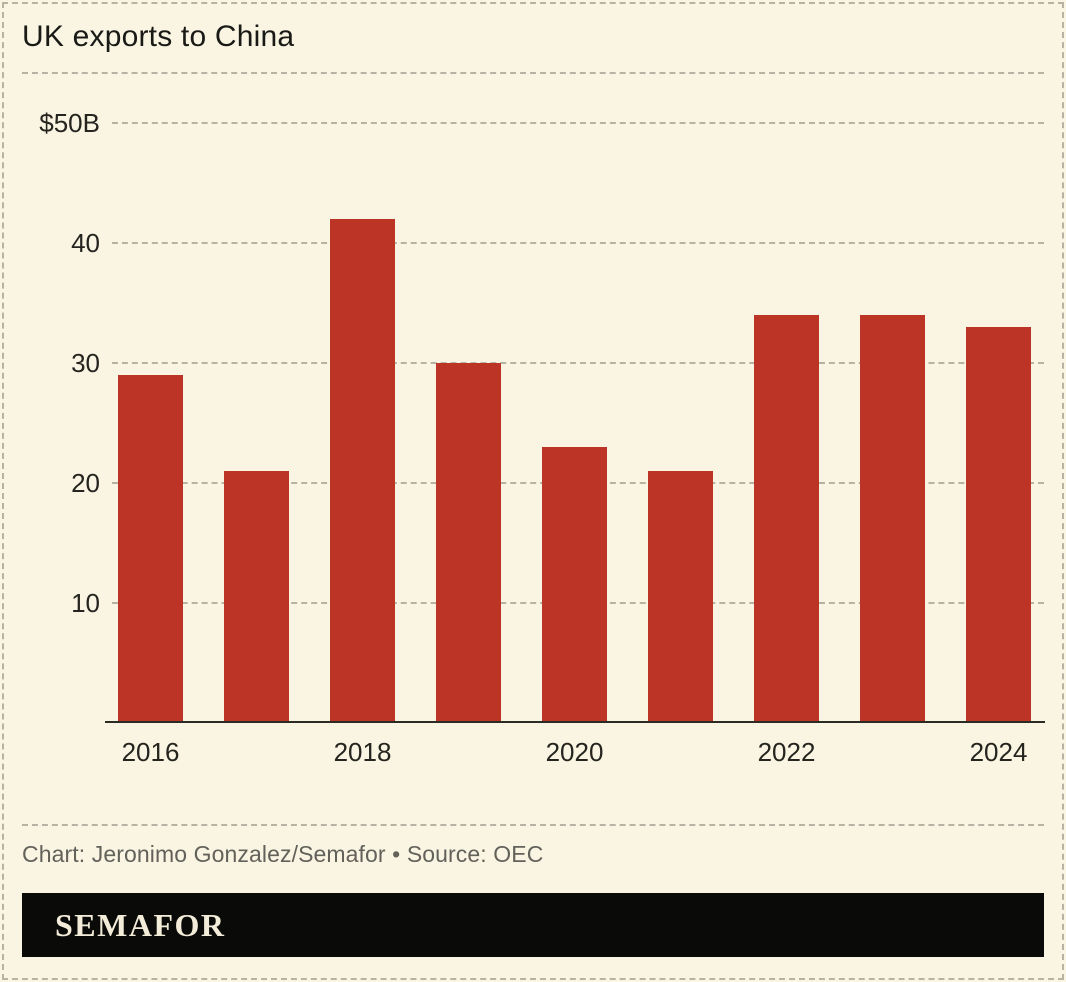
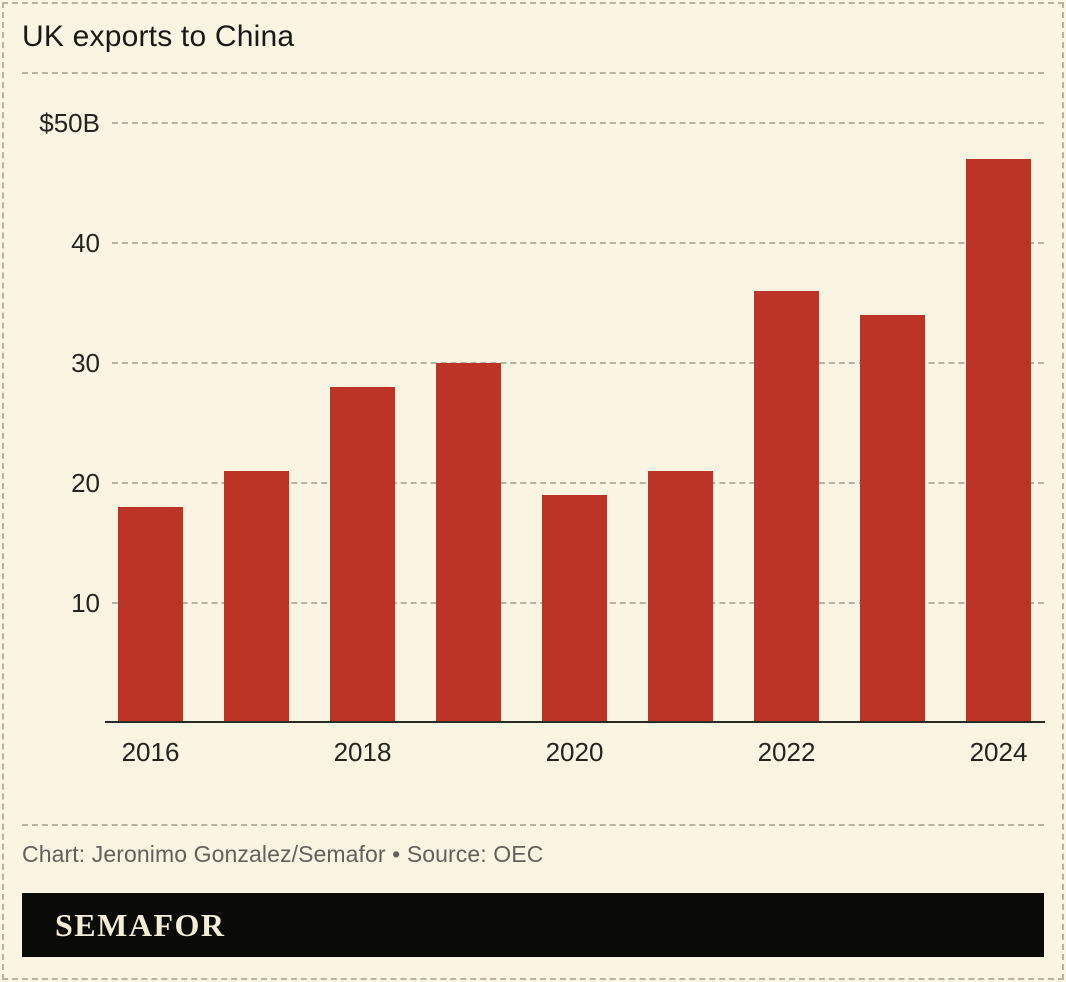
2016: $29B -> $18B
2018: $42B -> $28B
2020: $23B -> $19B
2022: $34B -> $36B
2024: $33B -> $47B
